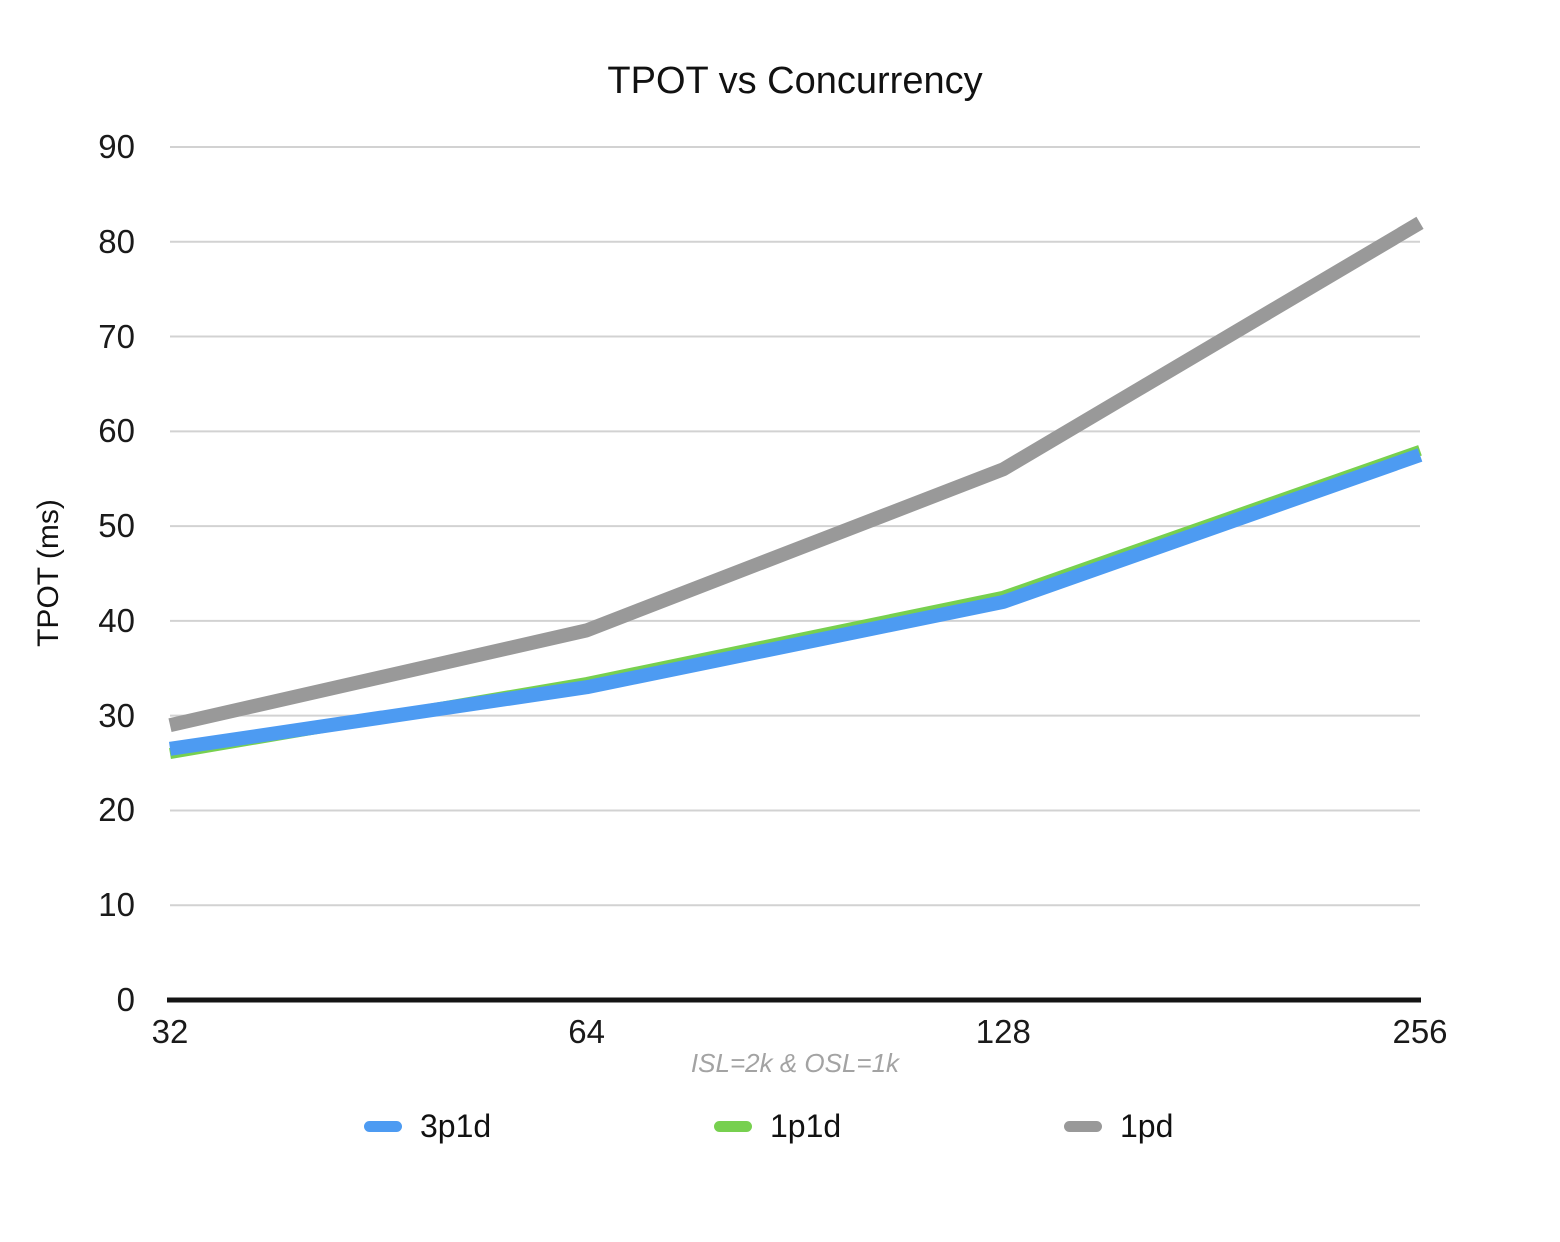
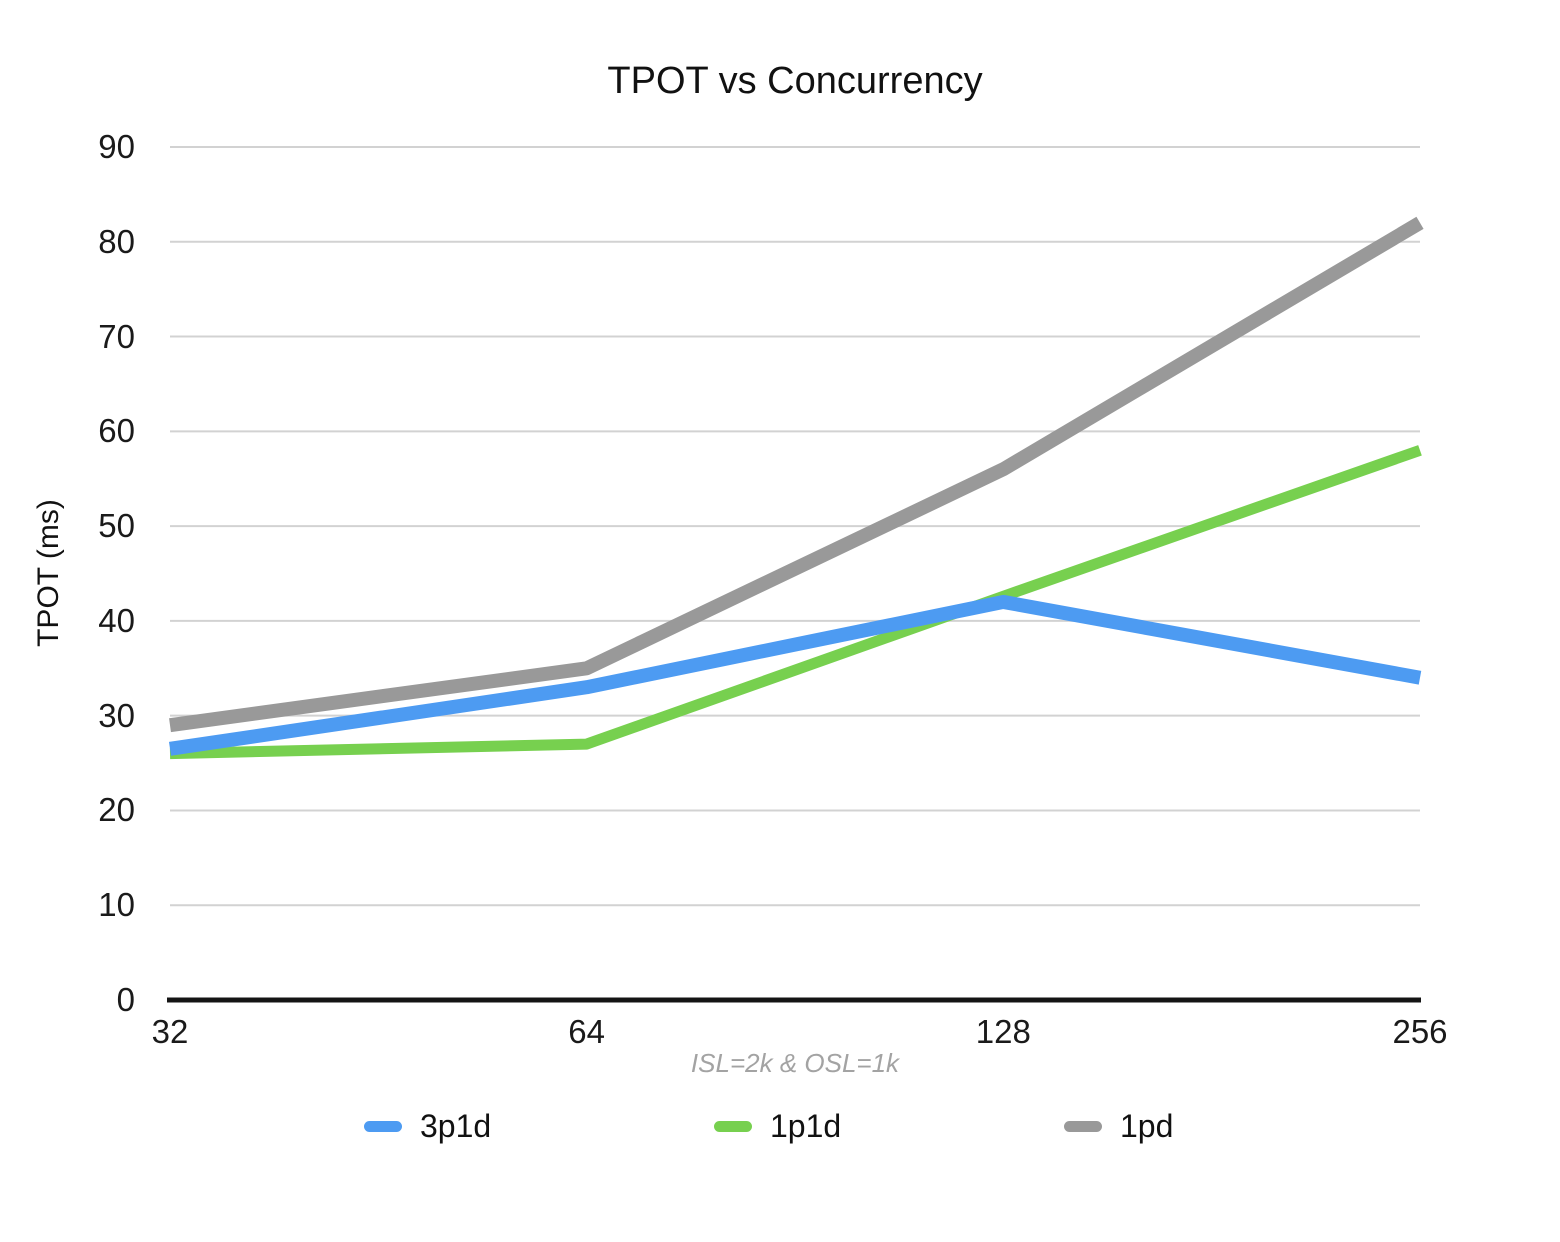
1p1d/64: 34 -> 27
1pd/64: 39 -> 35
3p1d/256: 58 -> 34
